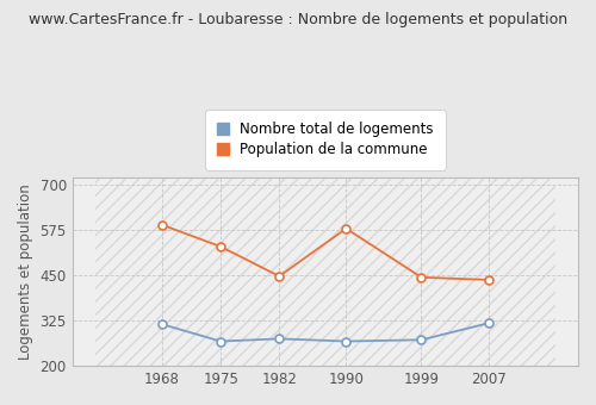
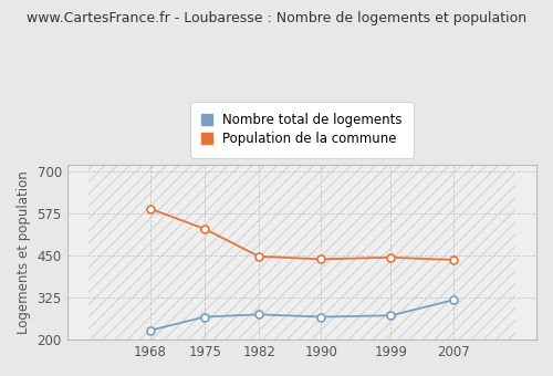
Nombre total de logements/1968: 315 -> 228
Population de la commune/1990: 580 -> 440
